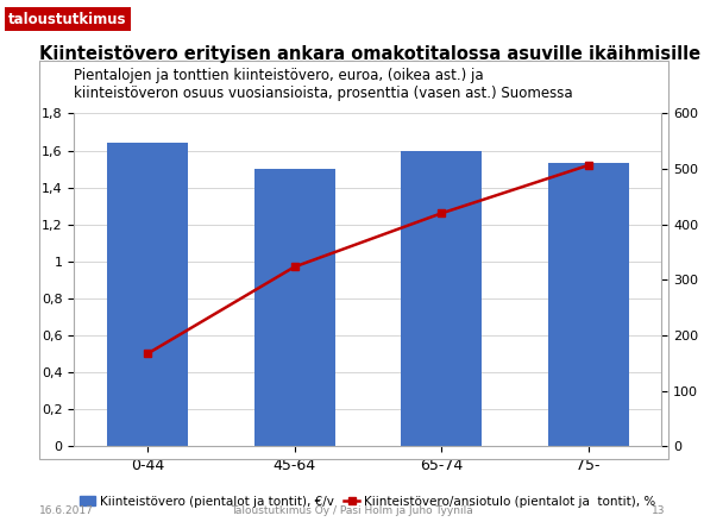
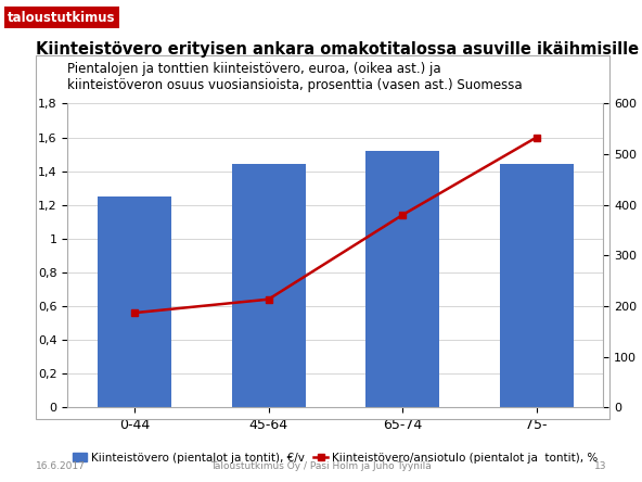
Kiinteistövero (pientalot ja tontit), €/v/0-44: 1,64 -> 1,25
Kiinteistövero/ansiotulo (pientalot ja tontit), %/0-44: 0,50 -> 0,56
Kiinteistövero (pientalot ja tontit), €/v/45-64: 1,50 -> 1,44
Kiinteistövero/ansiotulo (pientalot ja tontit), %/45-64: 0,97 -> 0,64
Kiinteistövero (pientalot ja tontit), €/v/65-74: 1,60 -> 1,52
Kiinteistövero/ansiotulo (pientalot ja tontit), %/65-74: 1,26 -> 1,14
Kiinteistövero (pientalot ja tontit), €/v/75-: 1,53 -> 1,44
Kiinteistövero/ansiotulo (pientalot ja tontit), %/75-: 1,52 -> 1,60
